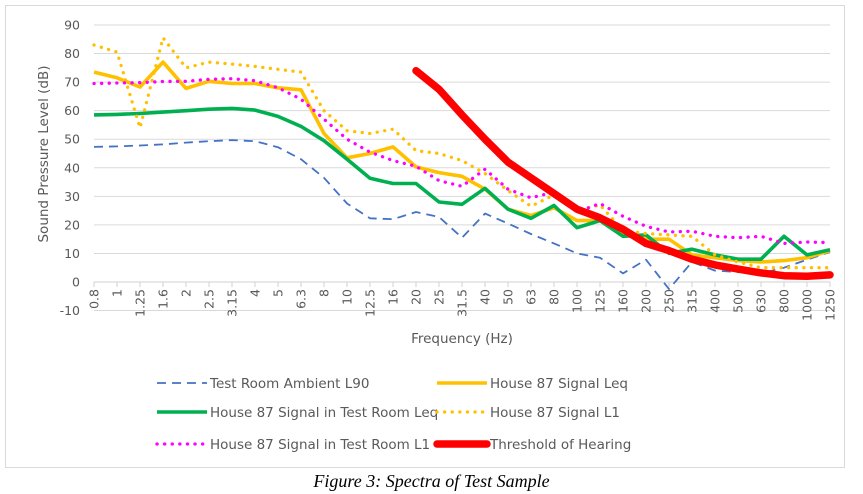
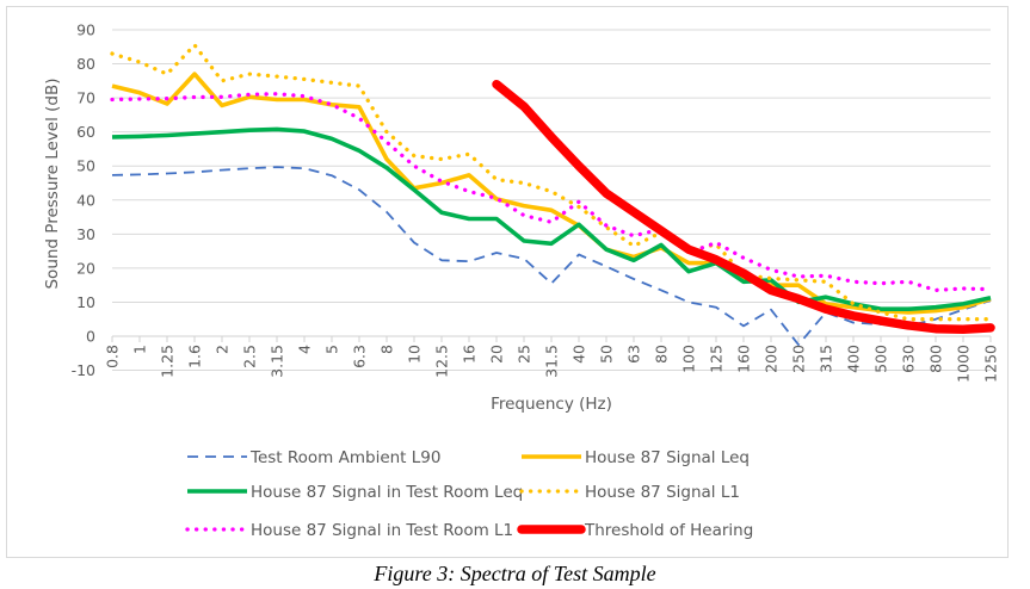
House 87 Signal L1/1.25: 54 -> 77
House 87 Signal in Test Room Leq/800: 16 -> 8
